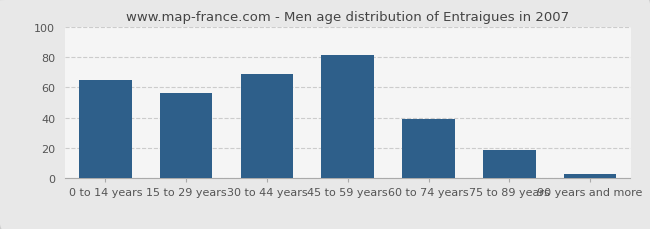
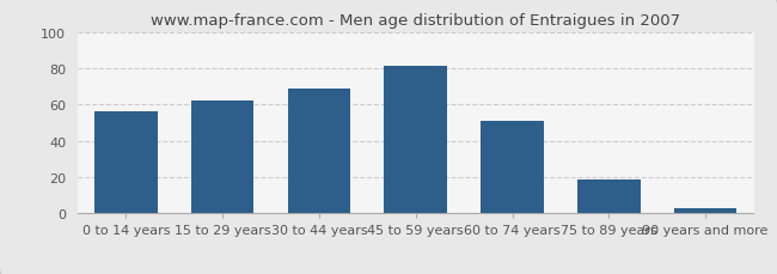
0 to 14 years: 65 -> 56
15 to 29 years: 56 -> 62
60 to 74 years: 39 -> 51
